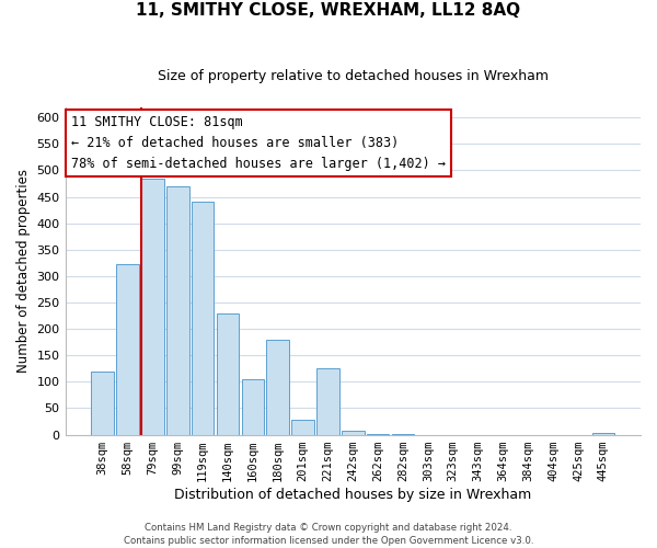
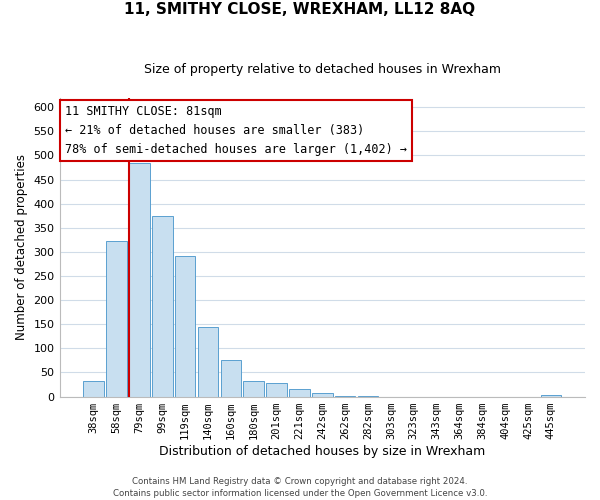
38sqm: 120 -> 32
99sqm: 470 -> 374
119sqm: 440 -> 291
140sqm: 230 -> 144
160sqm: 105 -> 75
180sqm: 180 -> 32
221sqm: 125 -> 16
